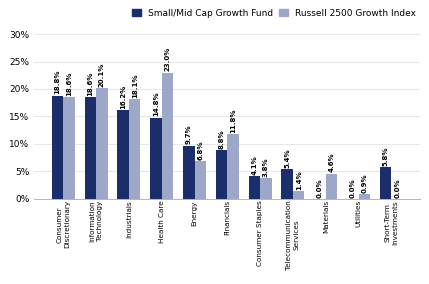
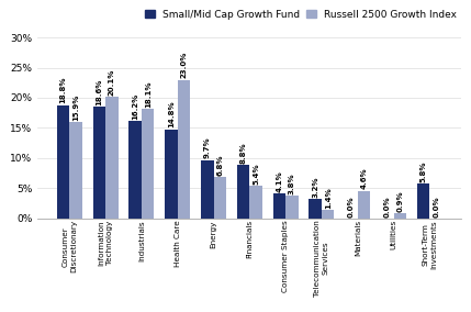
Russell 2500 Growth Index/Consumer Discretionary: 18.6% -> 15.9%
Russell 2500 Growth Index/Financials: 11.8% -> 5.4%
Small/Mid Cap Growth Fund/Telecommunication Services: 5.4% -> 3.2%
